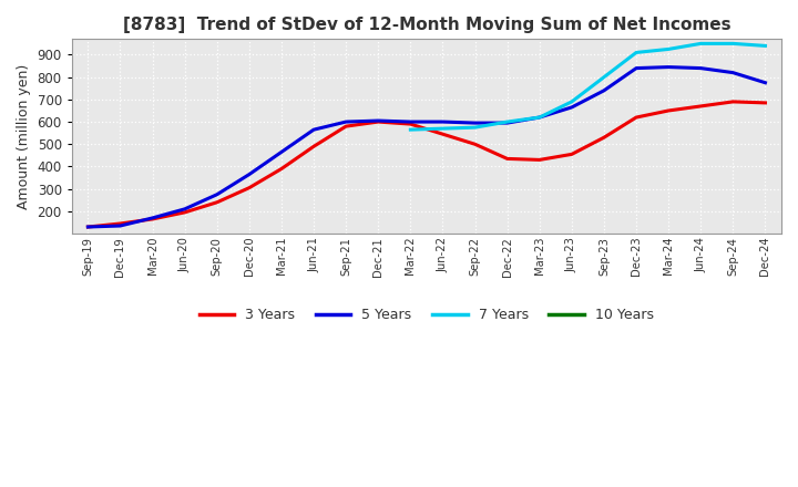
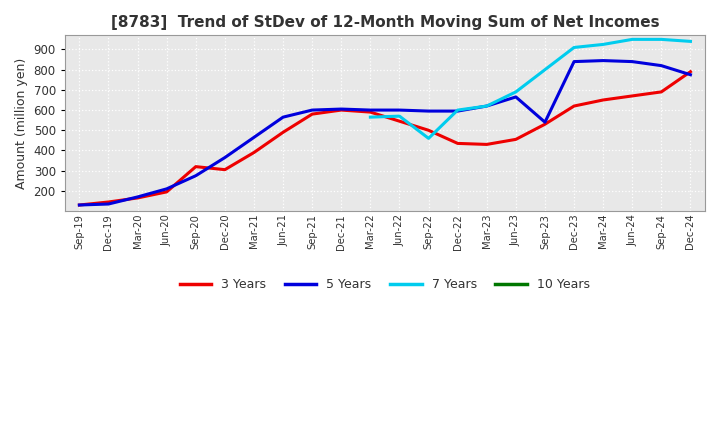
3 Years/Sep-20: 240 -> 320
7 Years/Sep-22: 575 -> 460
5 Years/Sep-23: 740 -> 540
3 Years/Dec-24: 685 -> 790
